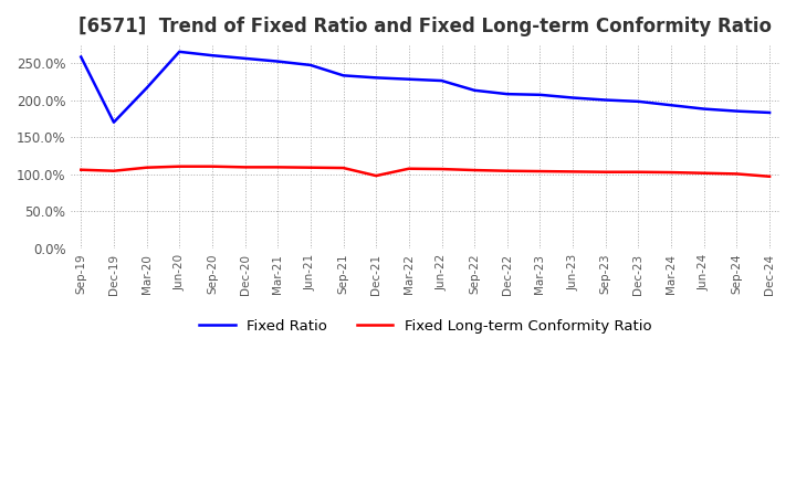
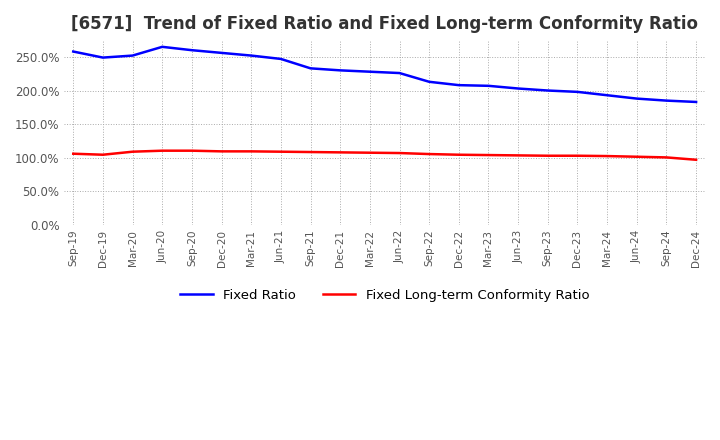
Fixed Ratio/Dec-19: 170% -> 249%
Fixed Ratio/Mar-20: 216% -> 252%
Fixed Long-term Conformity Ratio/Dec-21: 98% -> 108%
